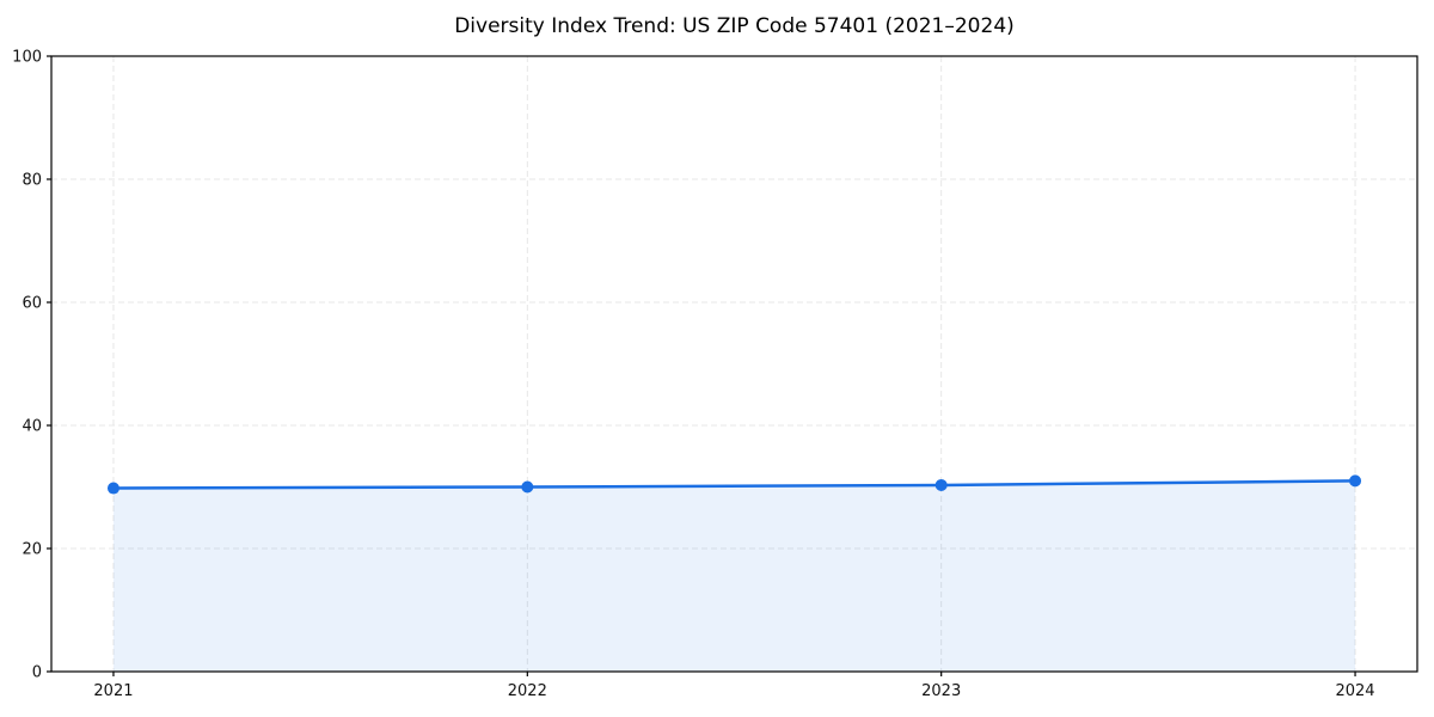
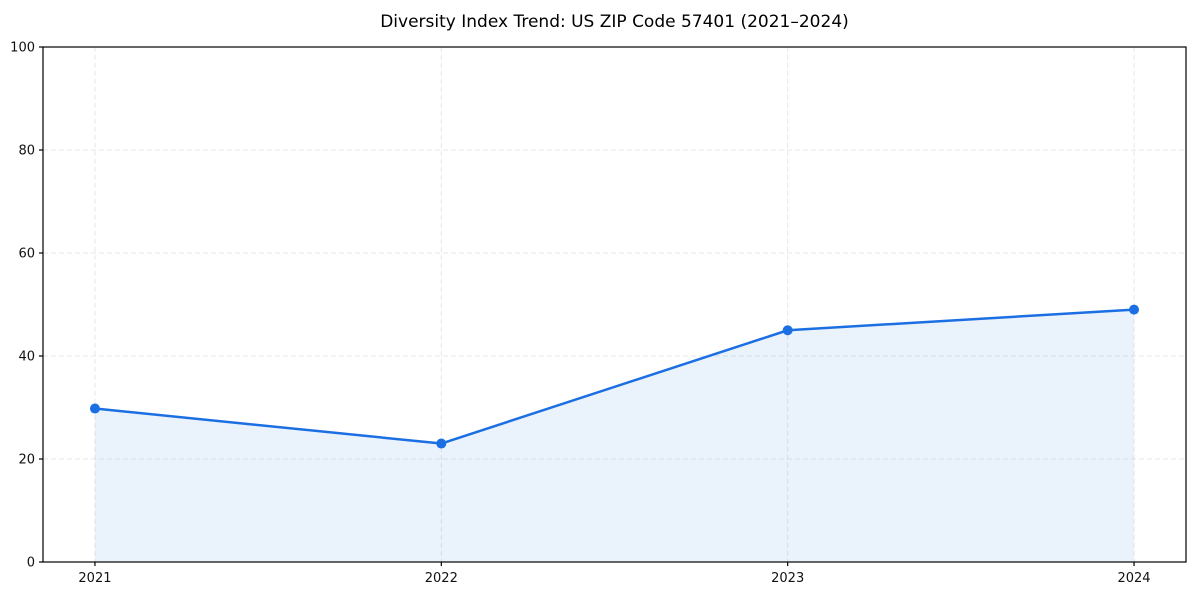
2022: 30 -> 23
2023: 30 -> 45
2024: 31 -> 49
